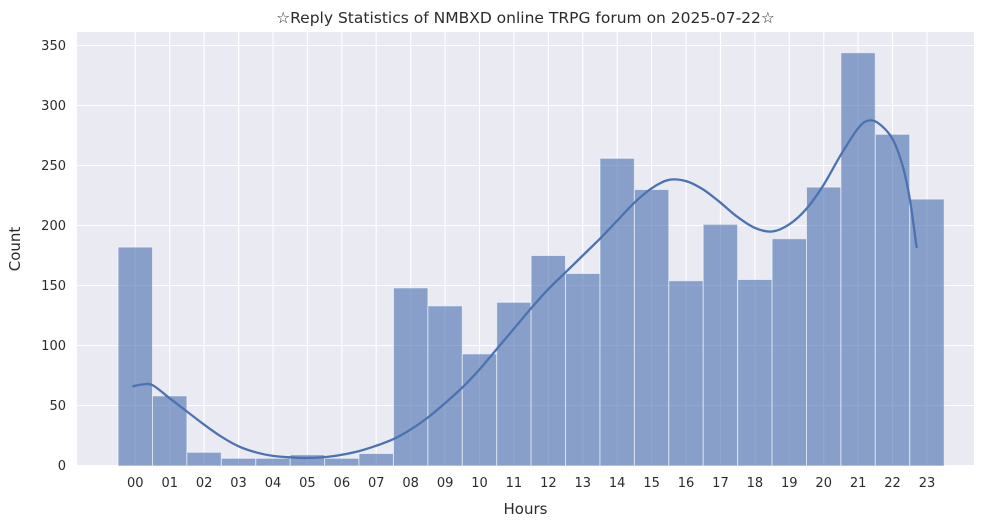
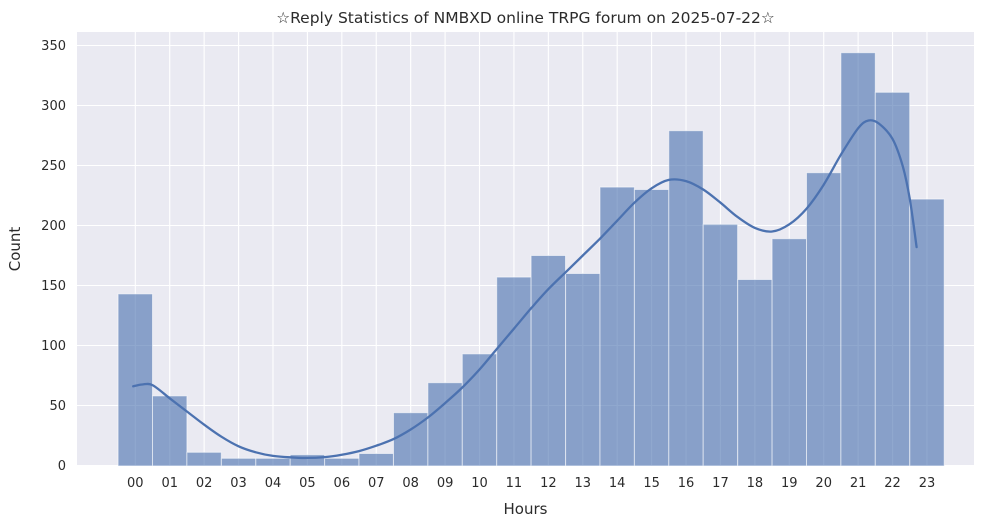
00: 182 -> 143
08: 148 -> 44
09: 133 -> 69
11: 136 -> 157
14: 256 -> 232
16: 154 -> 279
20: 232 -> 244
22: 276 -> 311
